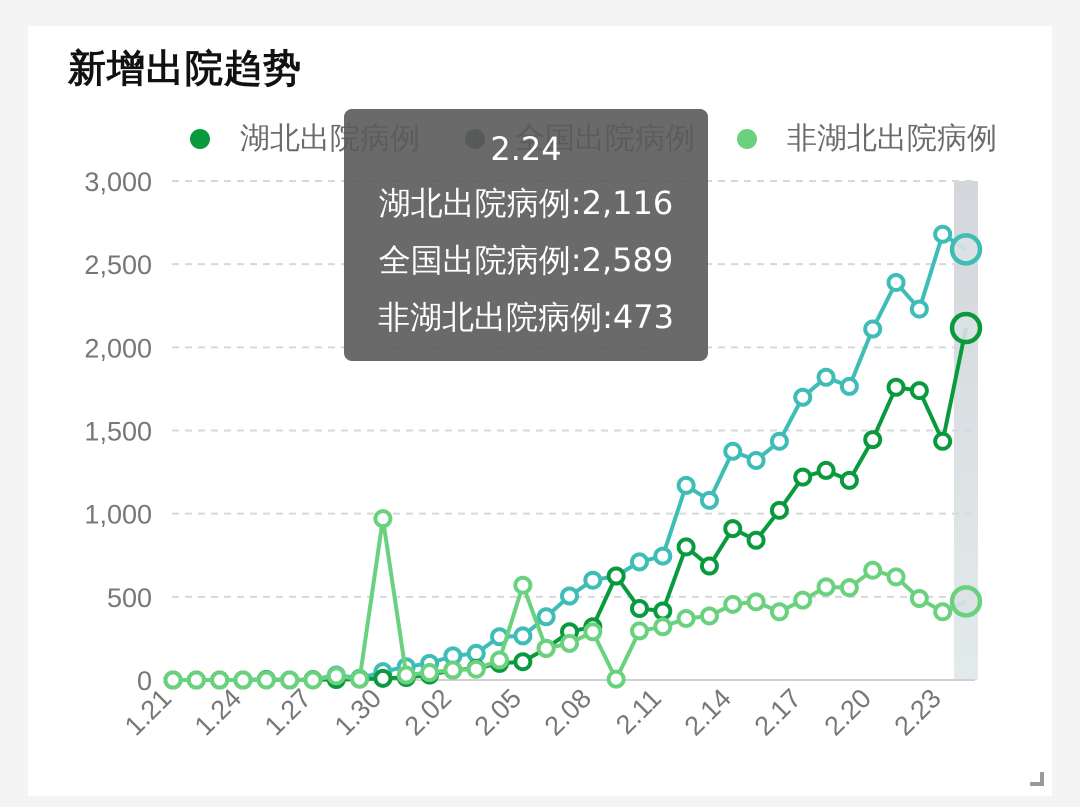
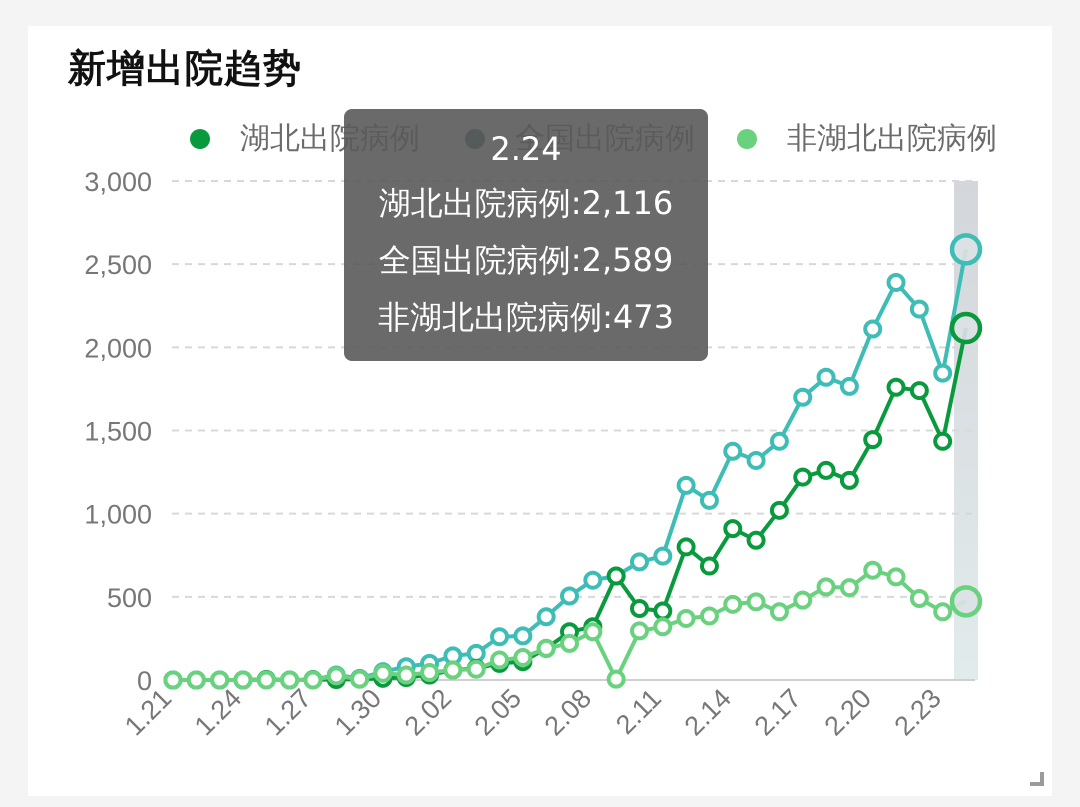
非湖北出院病例/1.30: 970 -> 40
非湖北出院病例/2.05: 570 -> 140
全国出院病例/2.23: 2680 -> 1840
